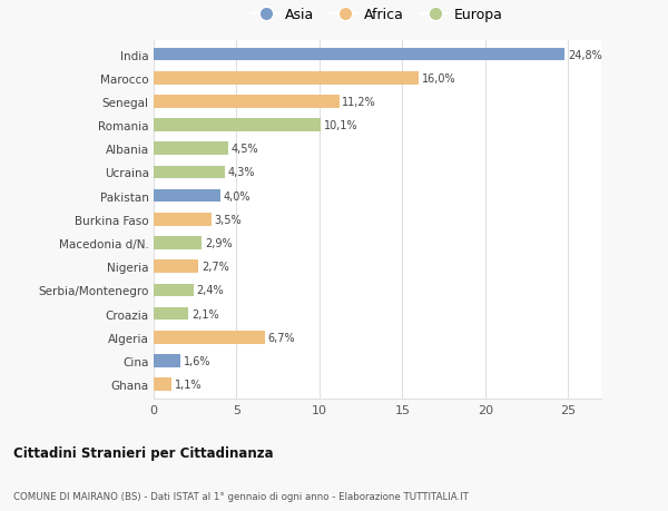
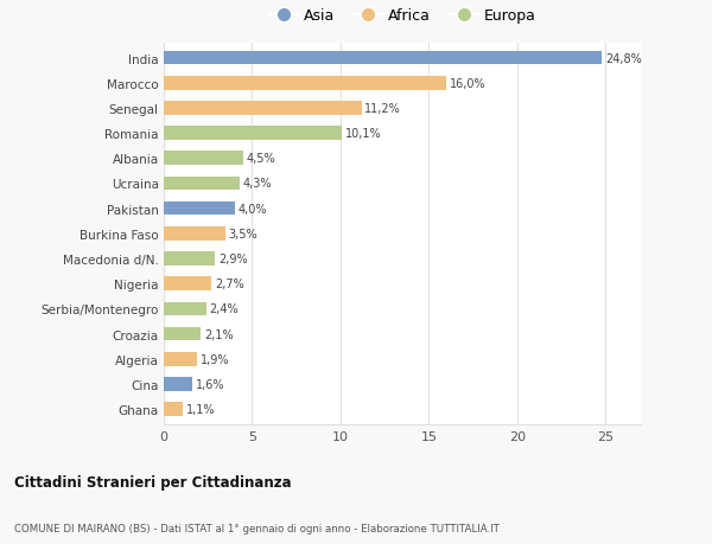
Algeria: 6,7% -> 1,9%
